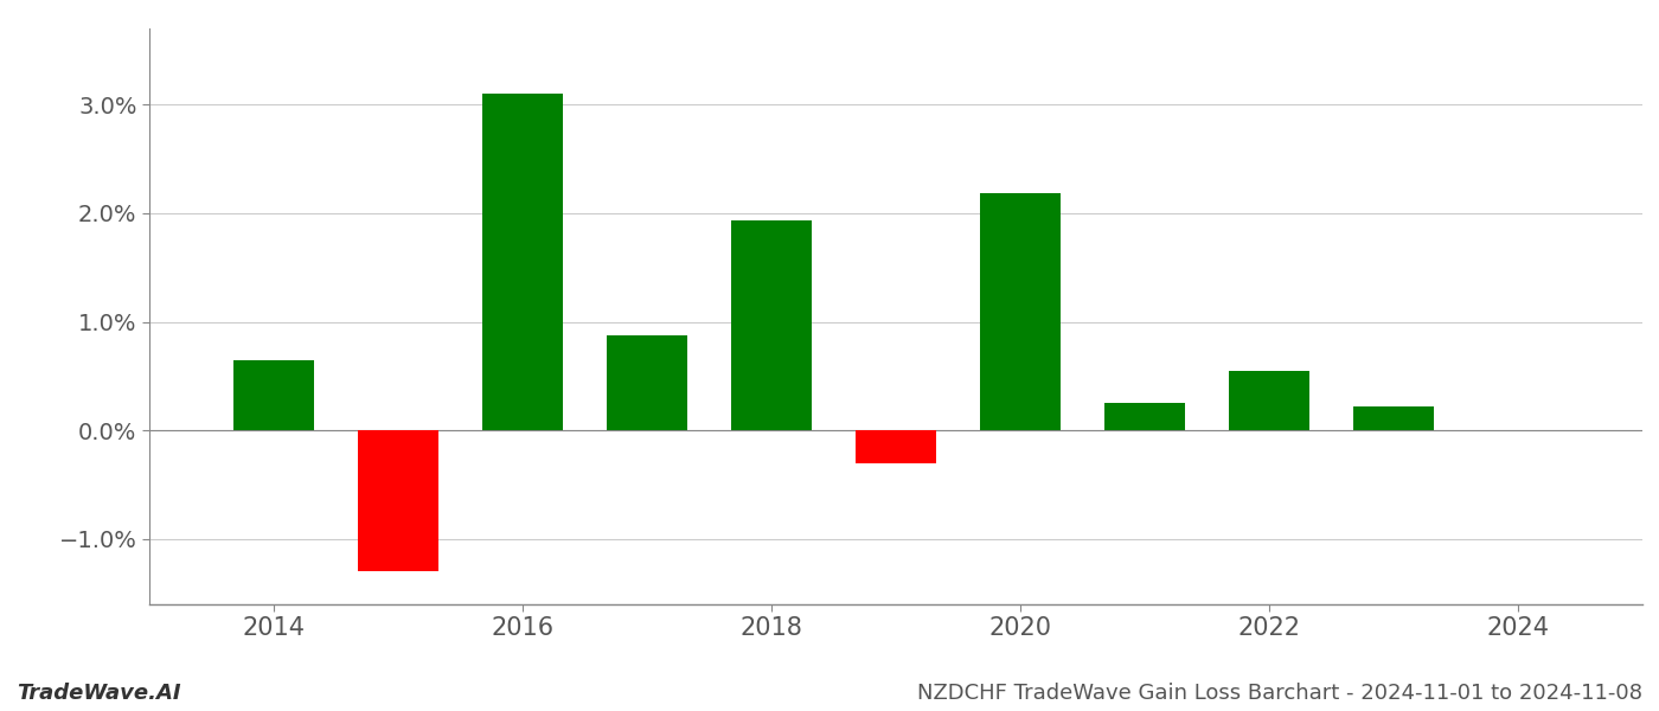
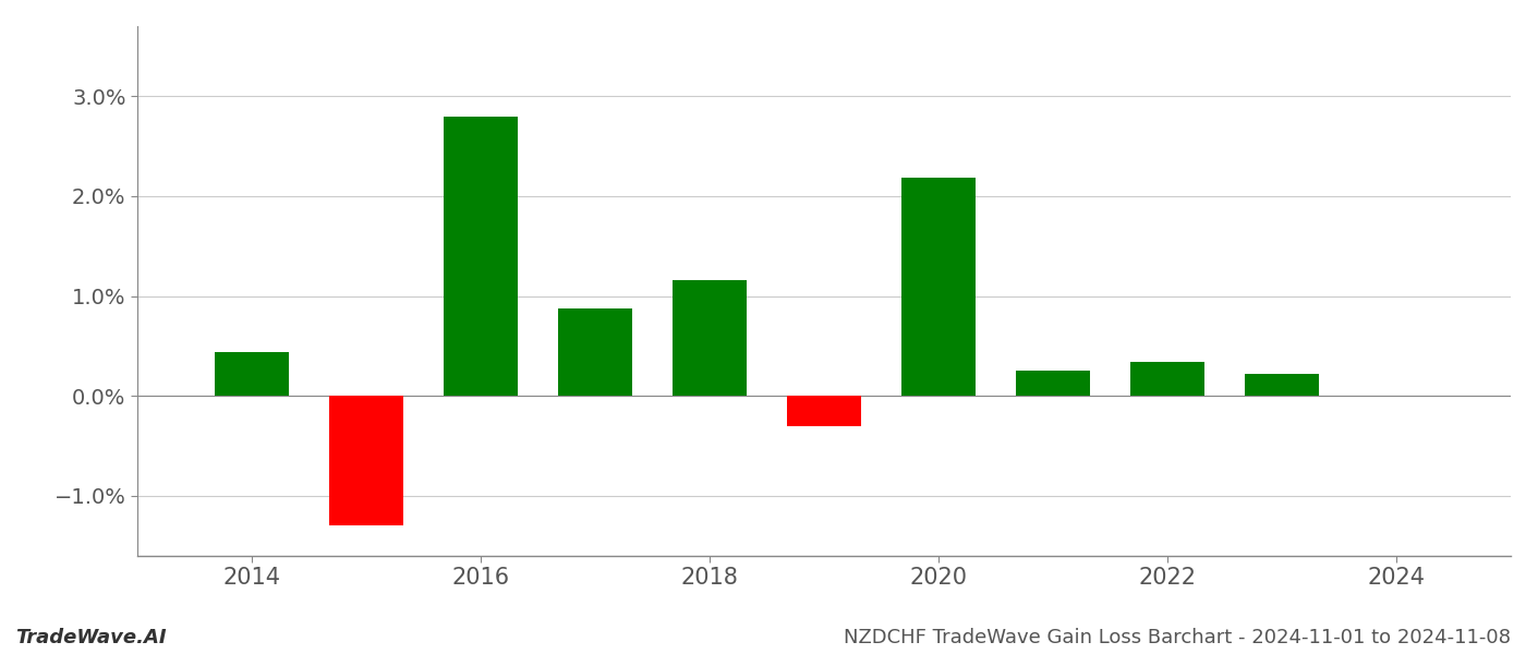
2014: 0.65% -> 0.44%
2016: 3.10% -> 2.80%
2018: 1.93% -> 1.16%
2022: 0.55% -> 0.34%
